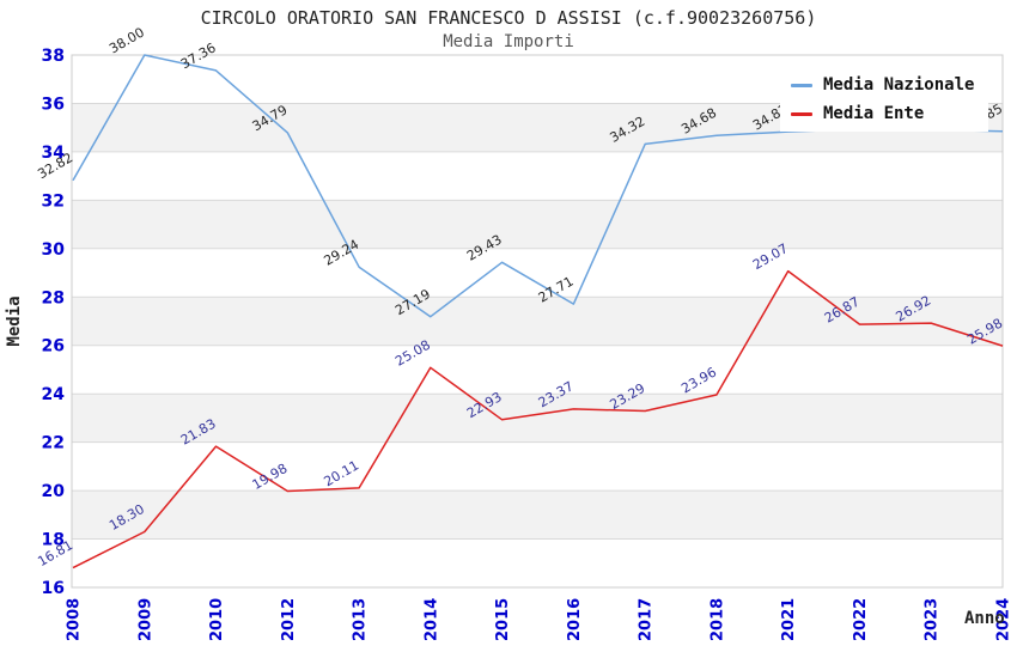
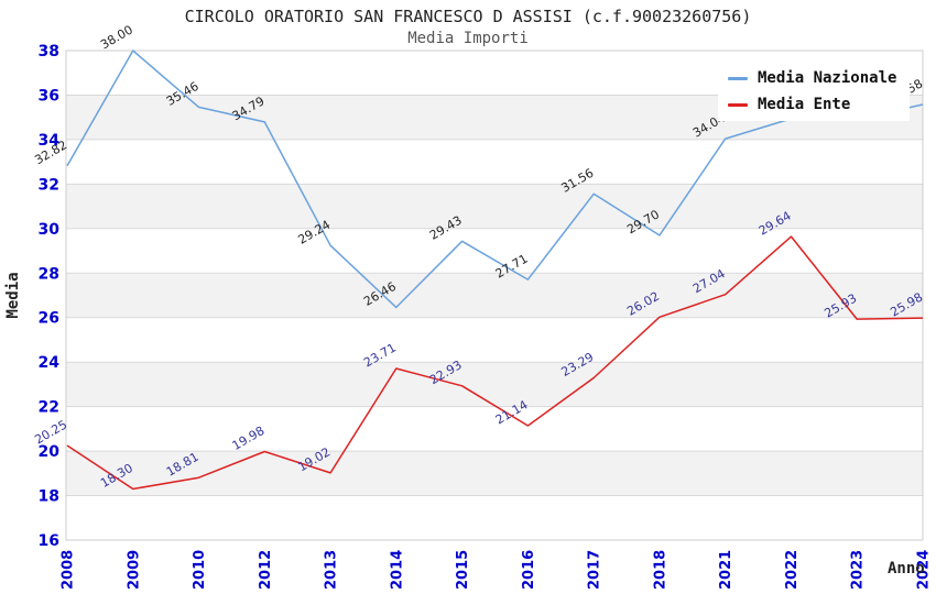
Media Ente/2008: 16.81 -> 20.25
Media Nazionale/2010: 37.36 -> 35.46
Media Ente/2010: 21.83 -> 18.81
Media Ente/2013: 20.11 -> 19.02
Media Nazionale/2014: 27.19 -> 26.46
Media Ente/2014: 25.08 -> 23.71
Media Ente/2016: 23.37 -> 21.14
Media Nazionale/2017: 34.32 -> 31.56
Media Nazionale/2018: 34.68 -> 29.70
Media Ente/2018: 23.96 -> 26.02
Media Nazionale/2021: 34.83 -> 34.04
Media Ente/2021: 29.07 -> 27.04
Media Ente/2022: 26.87 -> 29.64
Media Ente/2023: 26.92 -> 25.93
Media Nazionale/2024: 34.85 -> 35.58
